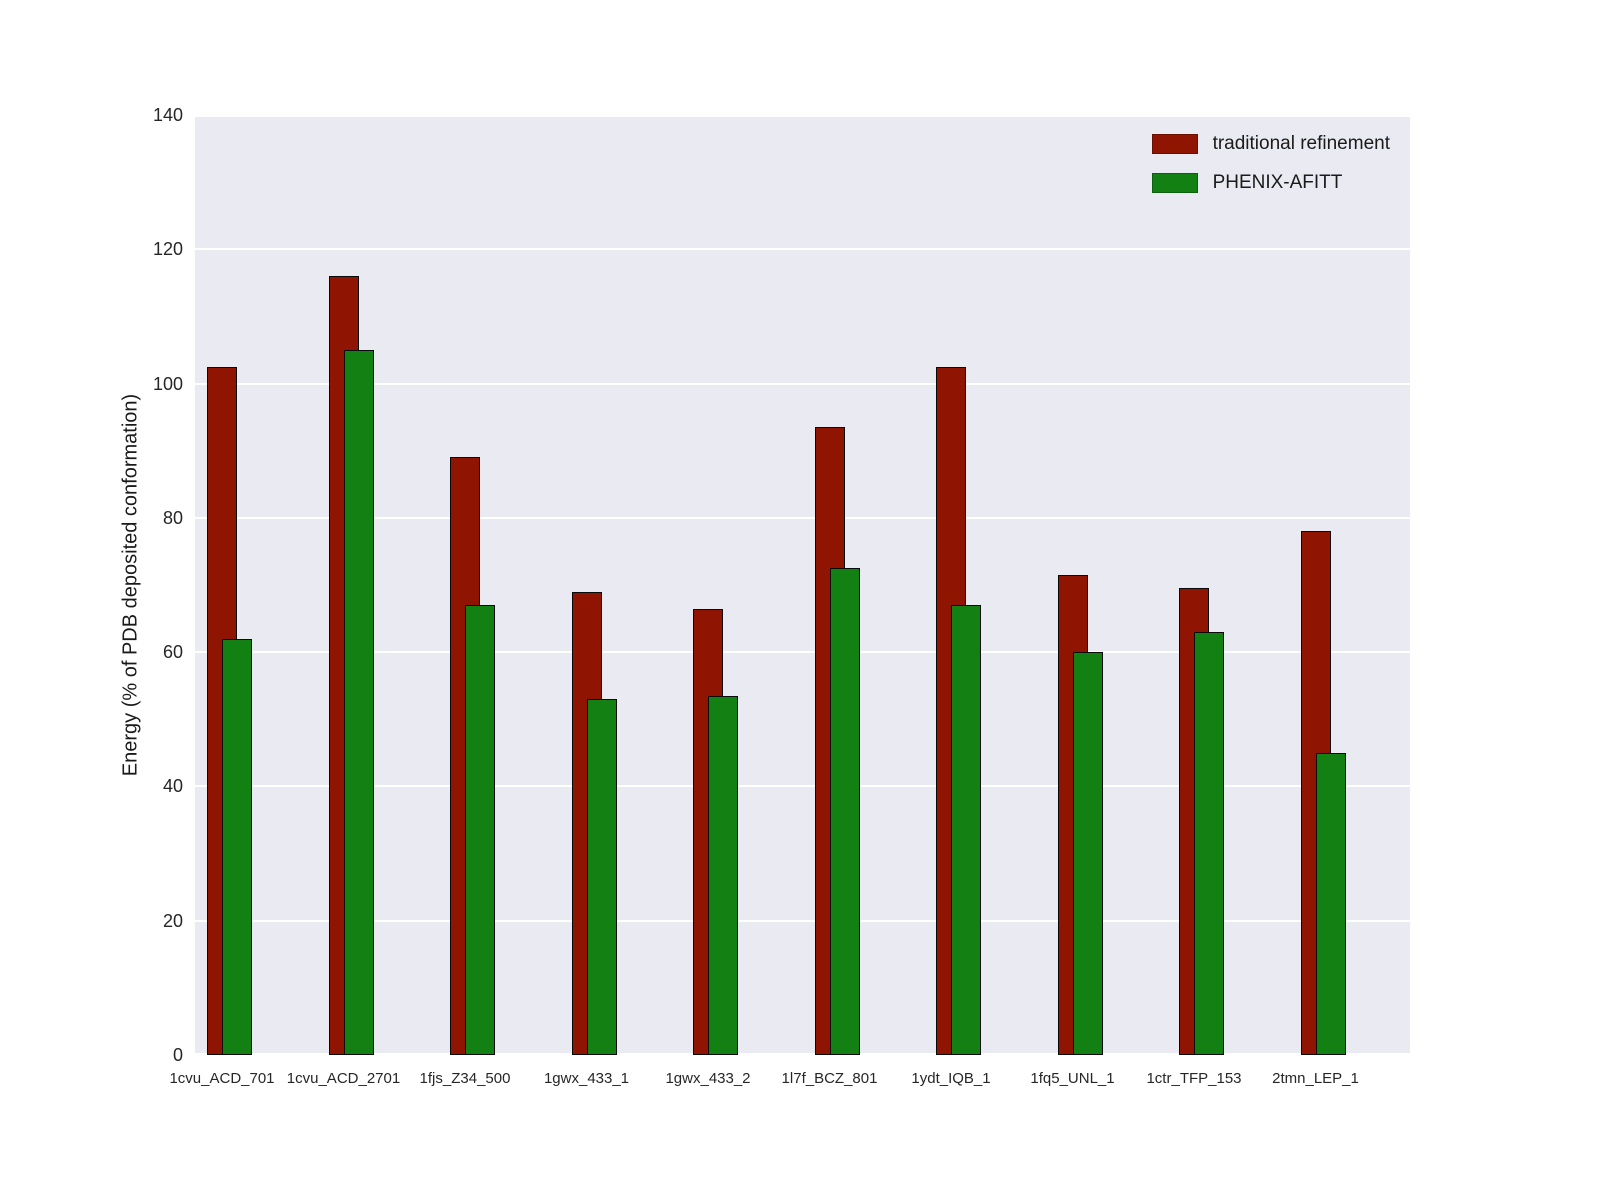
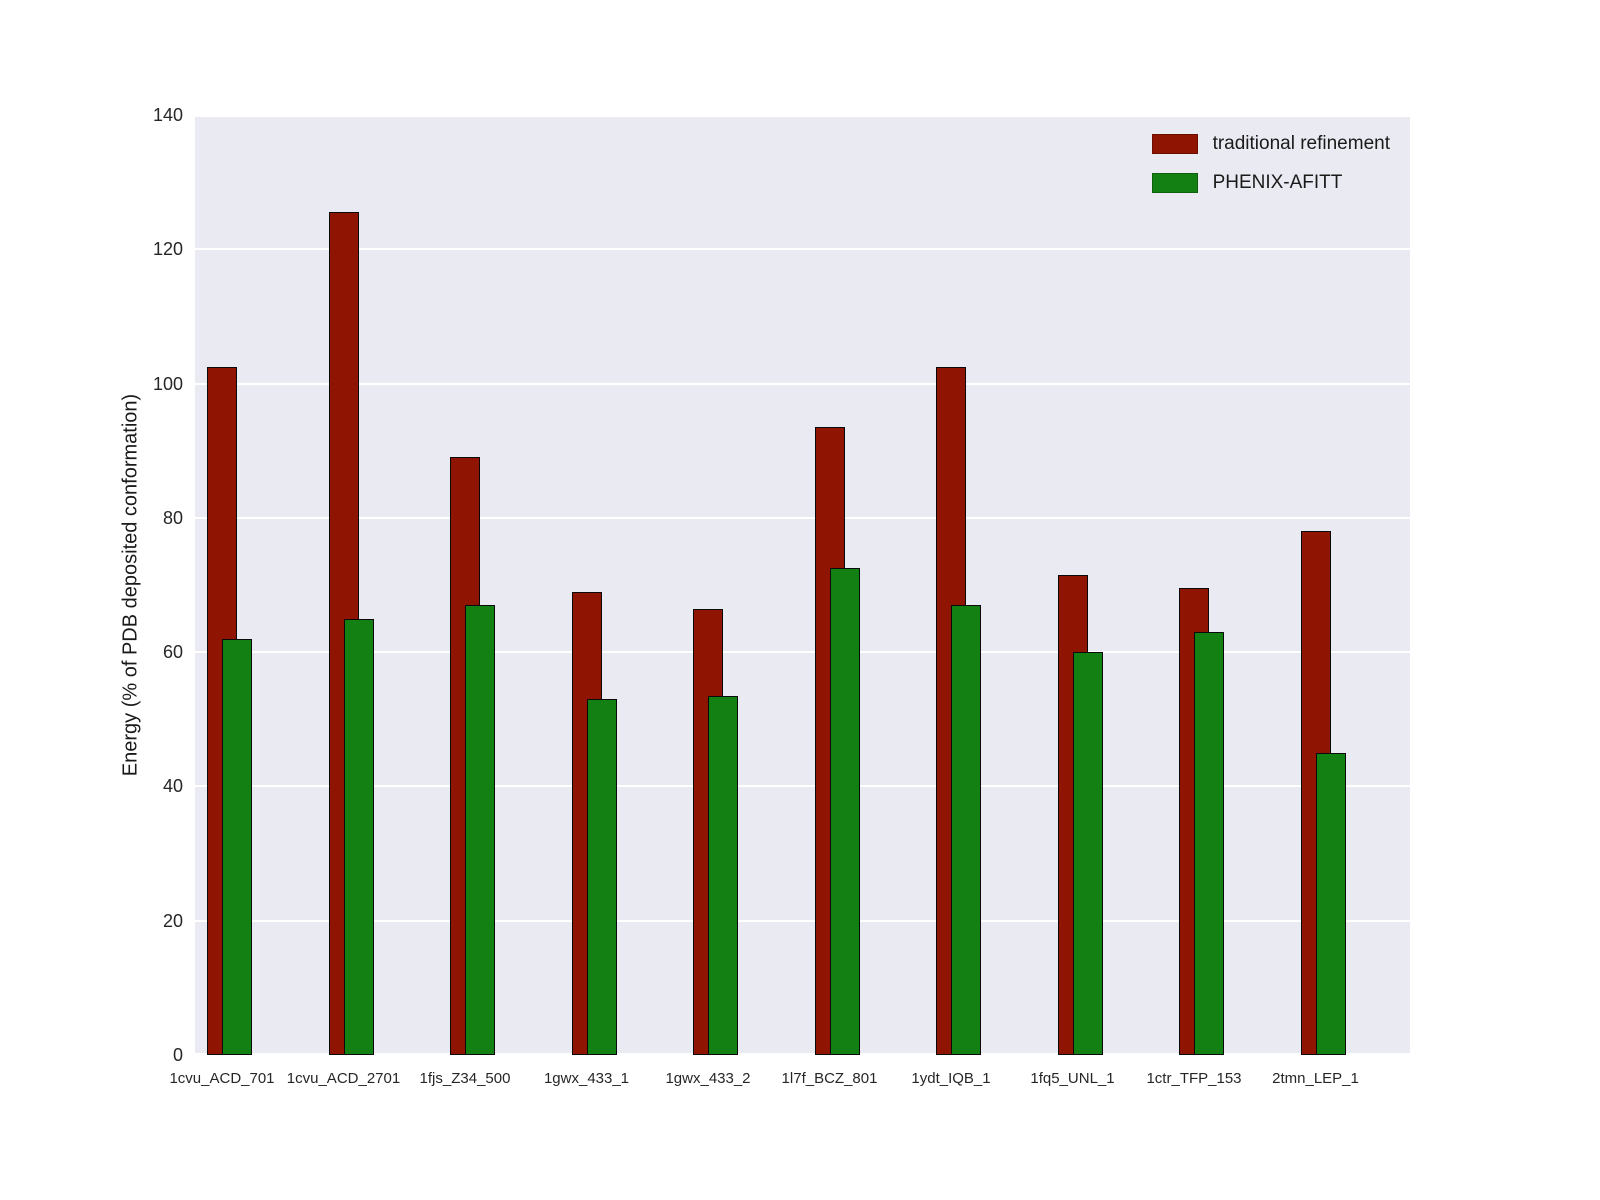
traditional refinement/1cvu_ACD_2701: 116 -> 126
PHENIX-AFITT/1cvu_ACD_2701: 105 -> 65
